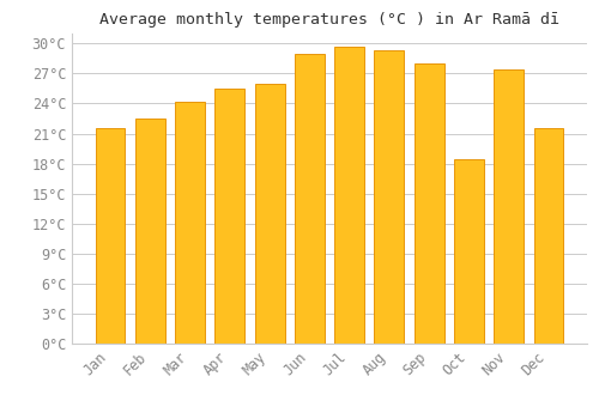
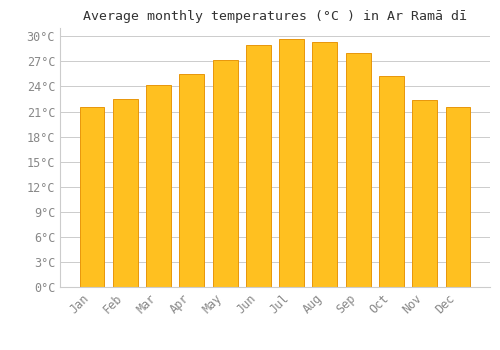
May: 26.0°C -> 27.2°C
Oct: 18.4°C -> 25.2°C
Nov: 27.4°C -> 22.4°C
